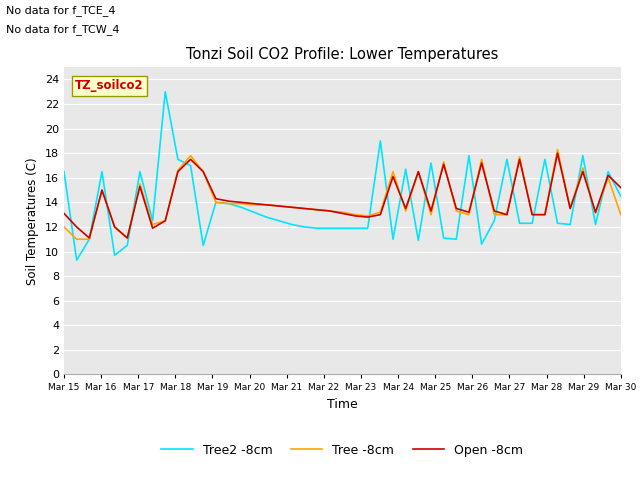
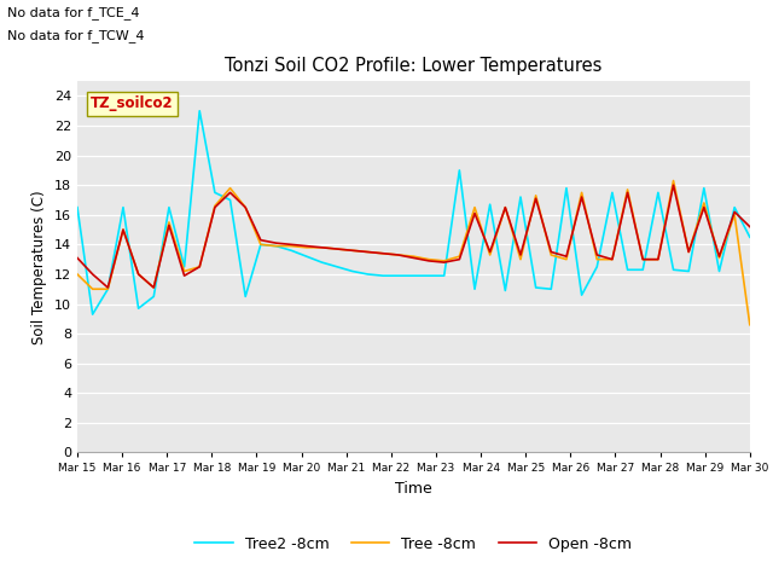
Tree -8cm/Mar 30: 13.0 -> 8.6
